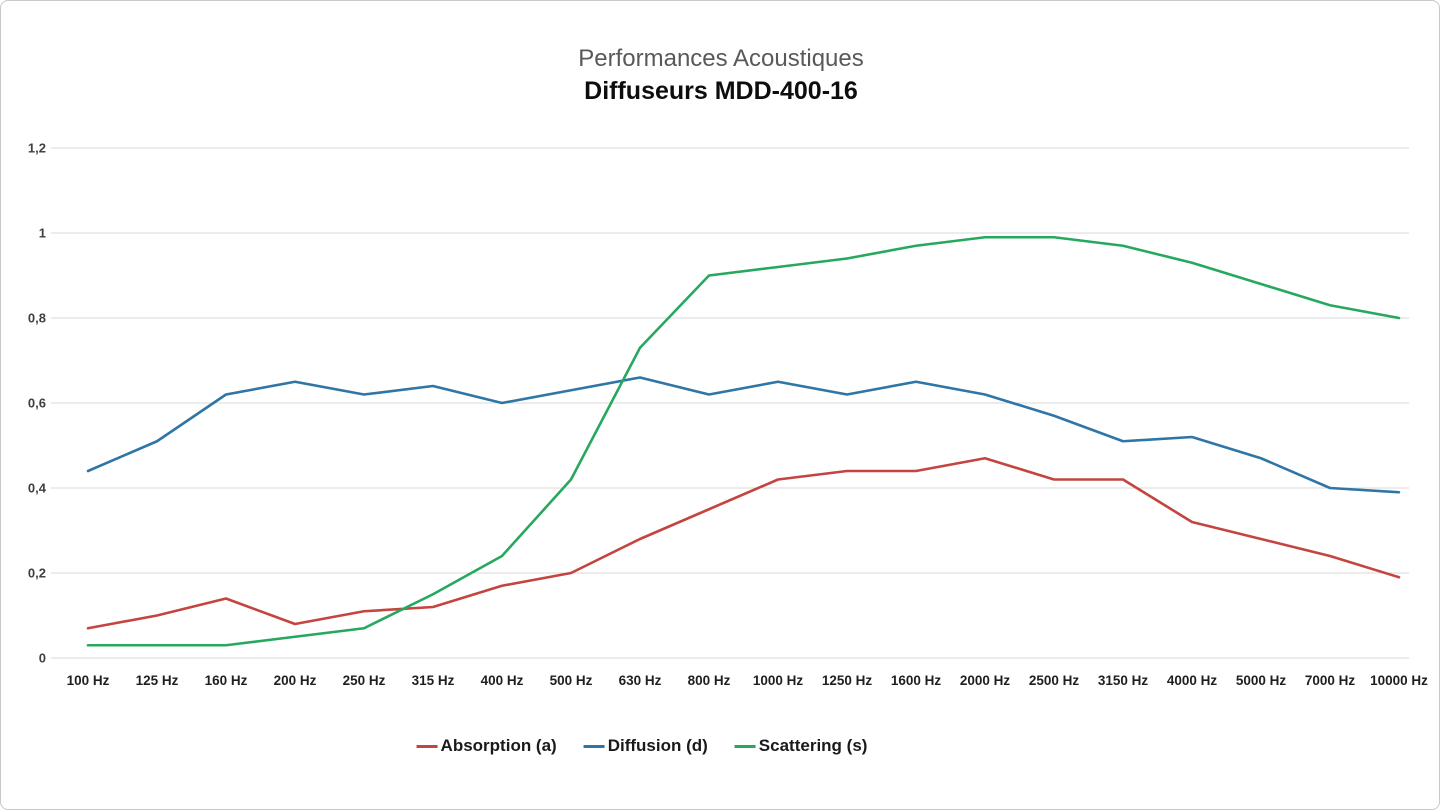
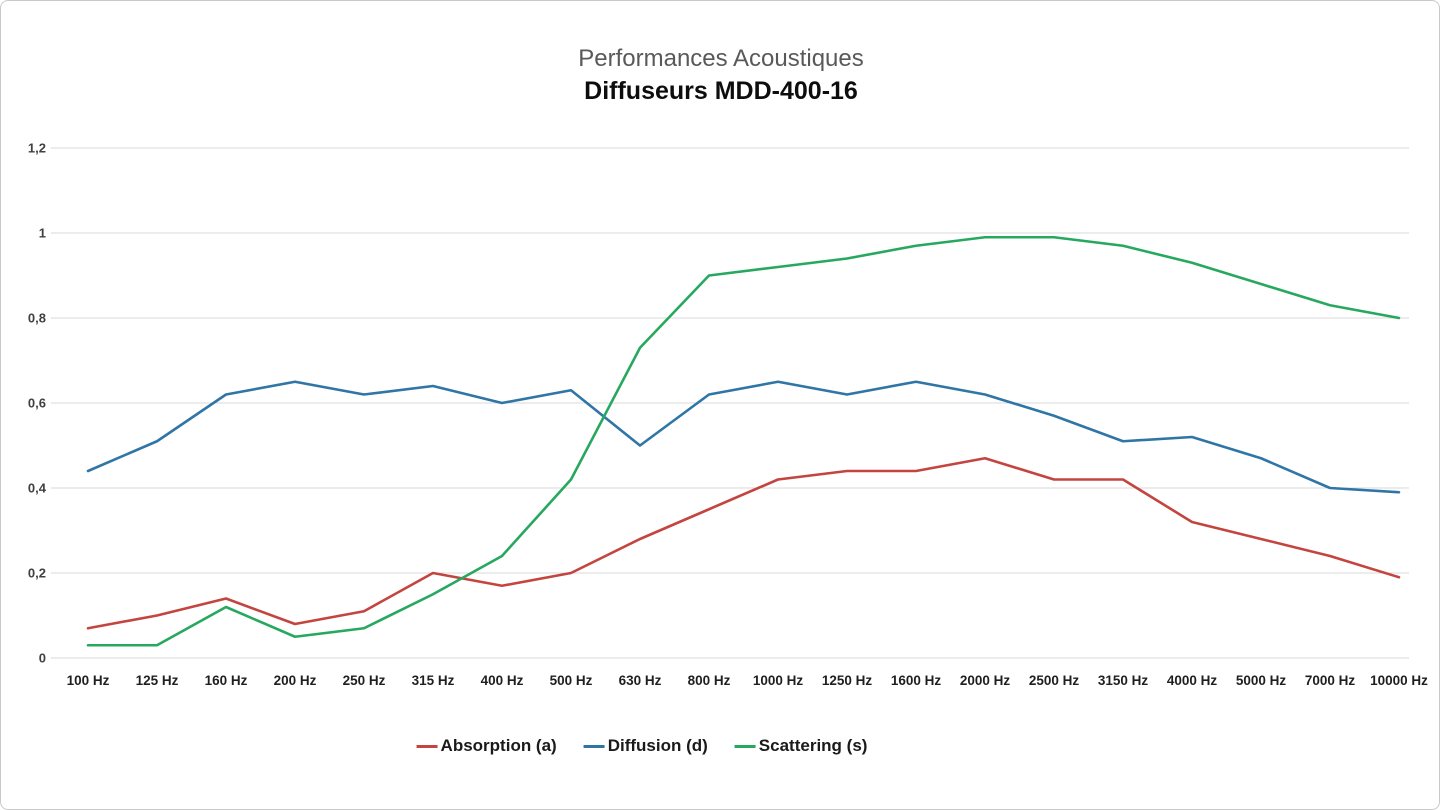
Scattering (s)/160 Hz: 0,03 -> 0,12
Absorption (a)/315 Hz: 0,12 -> 0,20
Diffusion (d)/630 Hz: 0,66 -> 0,50
